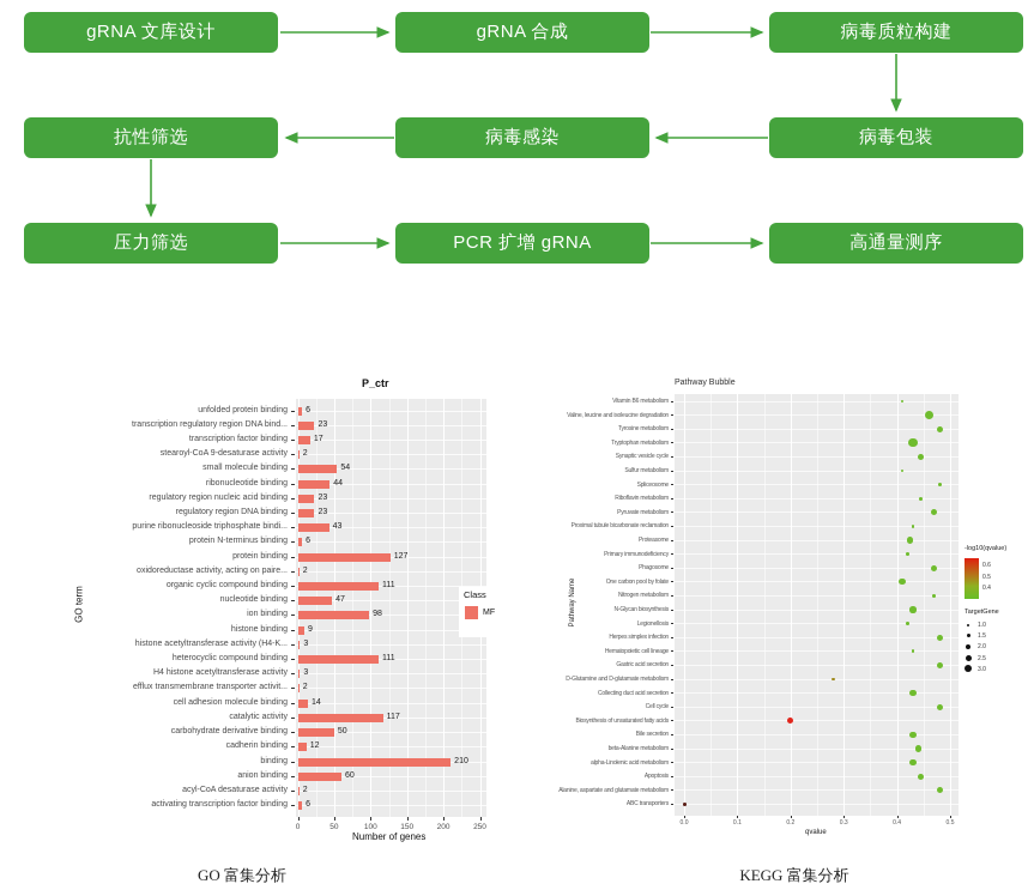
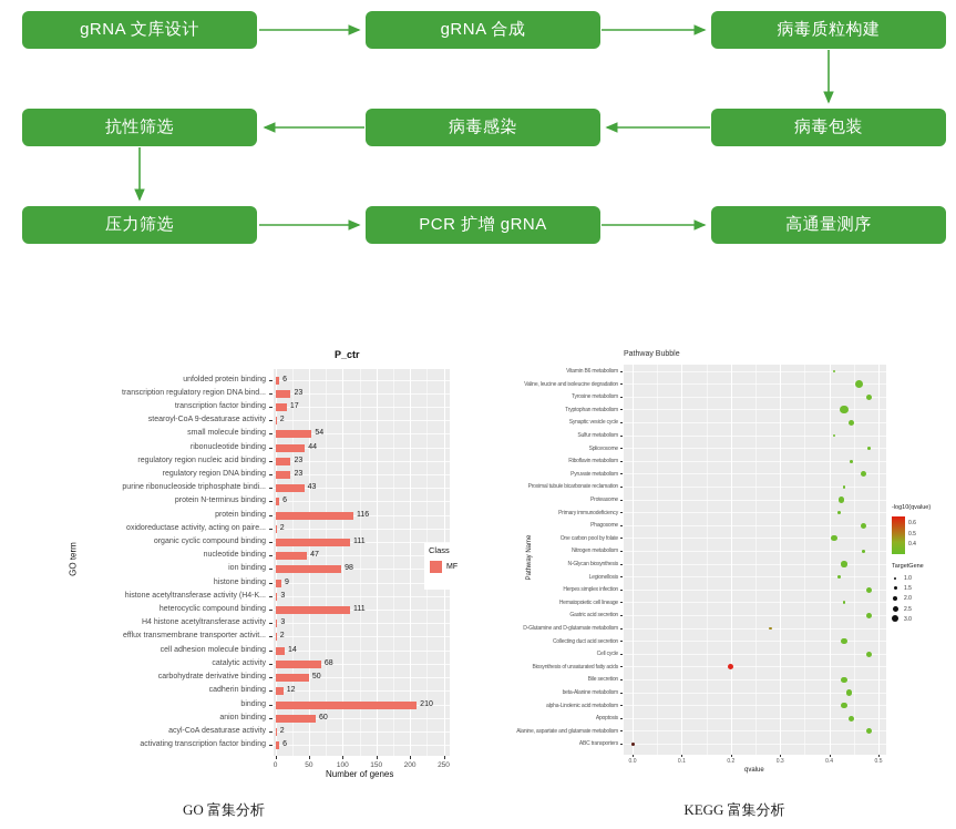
P_ctr/protein binding: 127 -> 116
P_ctr/catalytic activity: 117 -> 68
